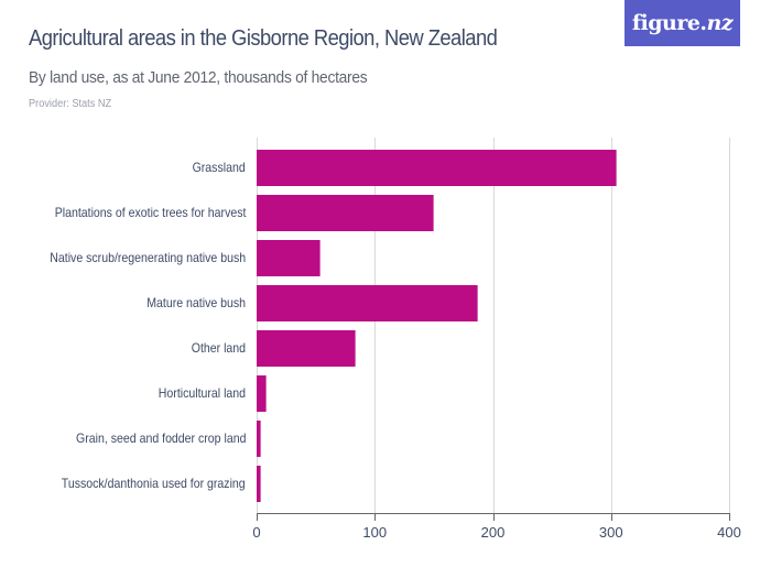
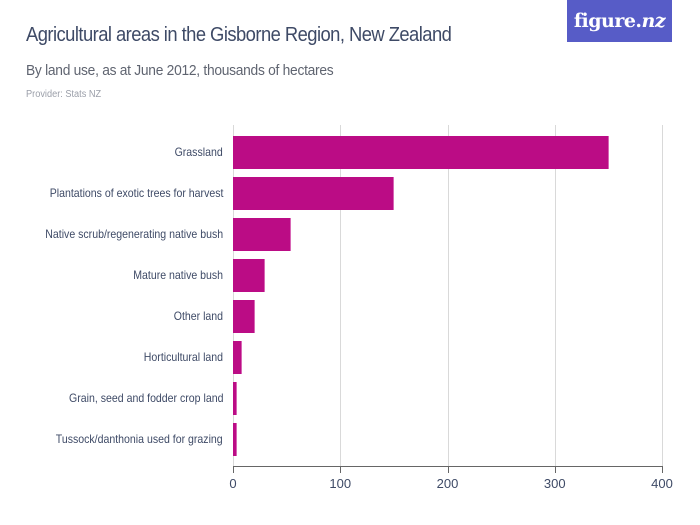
Grassland: 305 -> 351
Mature native bush: 187 -> 30
Other land: 84 -> 20
